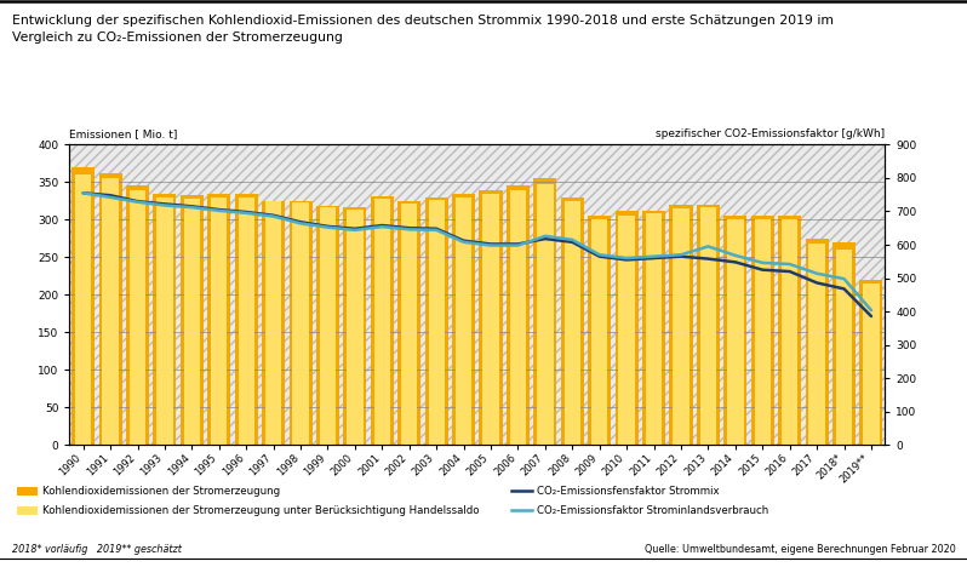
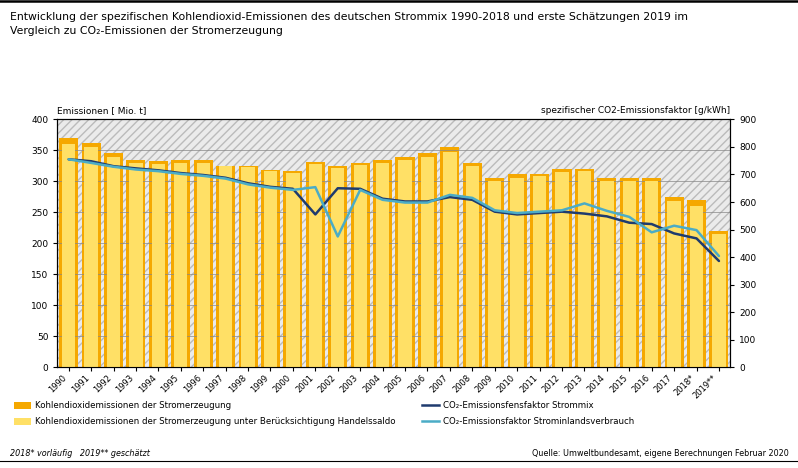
CO₂-Emissionsfensfaktor Strommix/2001: 658 -> 555
CO₂-Emissionsfaktor Strominlandsverbrauch/2002: 646 -> 475
CO₂-Emissionsfaktor Strominlandsverbrauch/2016: 542 -> 490
